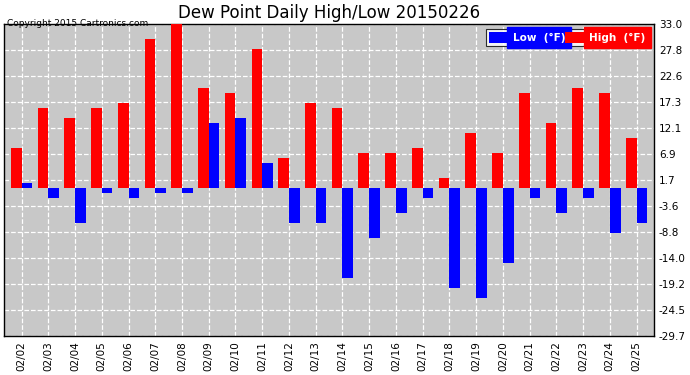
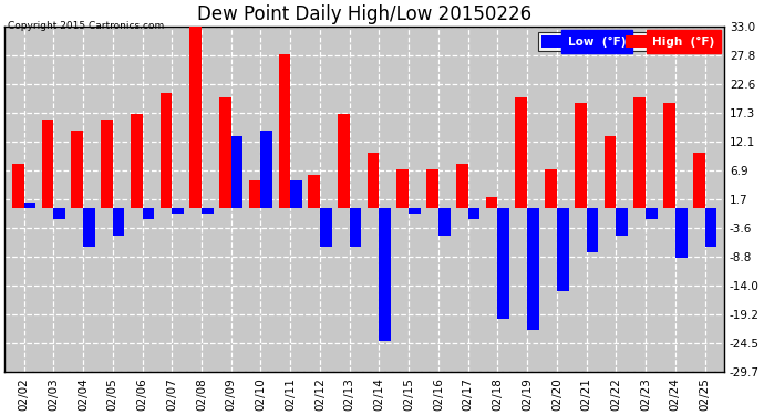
Low (°F)/02/05: -1 -> -5
High (°F)/02/07: 30 -> 21
High (°F)/02/10: 19 -> 5
High (°F)/02/14: 16 -> 10
Low (°F)/02/14: -18 -> -24
Low (°F)/02/15: -10 -> -1
High (°F)/02/19: 11 -> 20
Low (°F)/02/21: -2 -> -8
